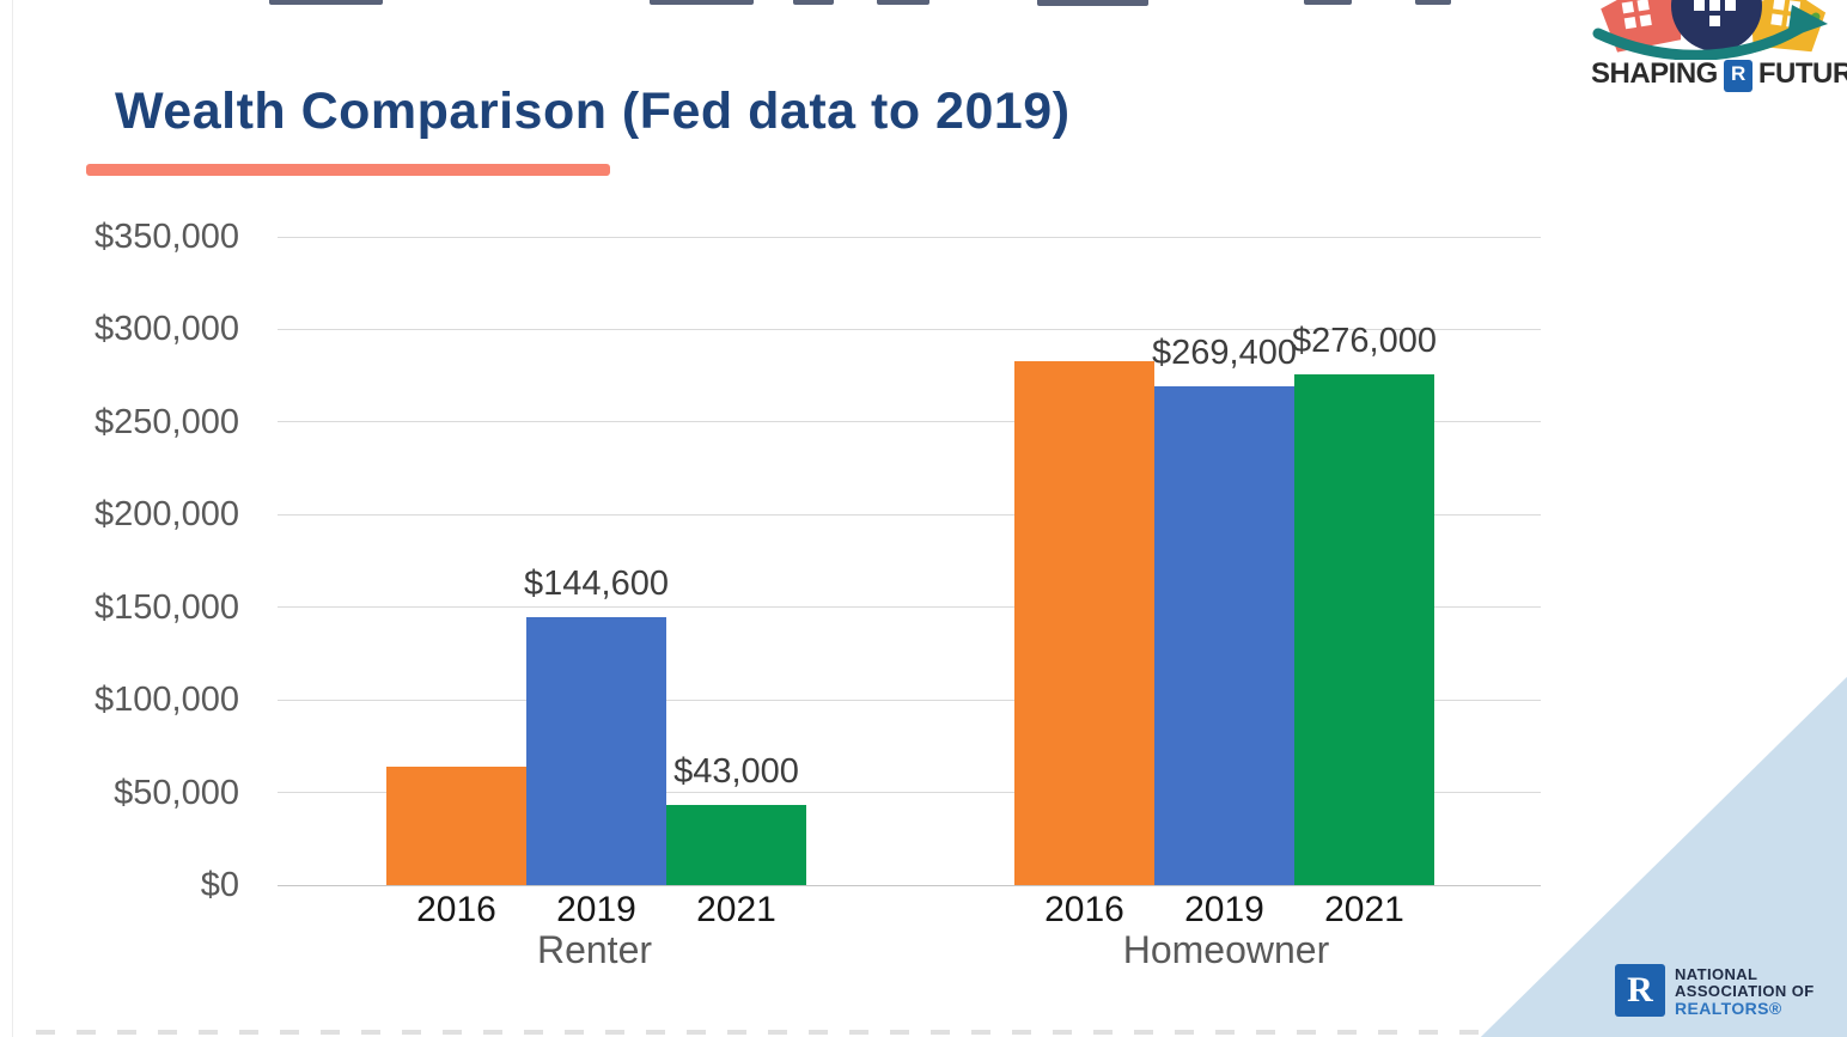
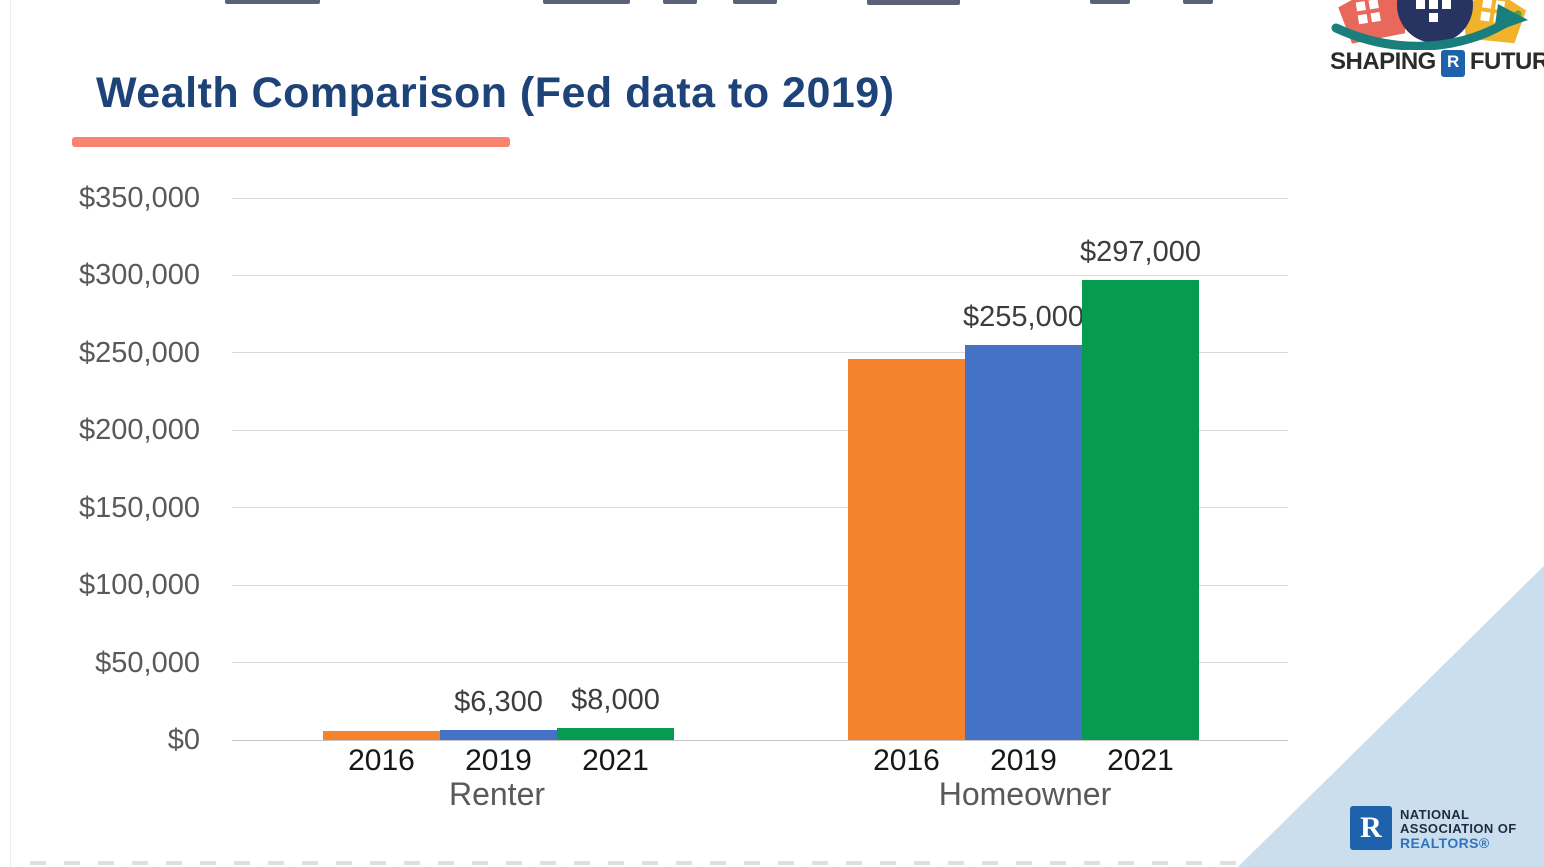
2016/Renter: $64000 -> $6000
2019/Renter: $144,600 -> $6,300
2021/Renter: $43,000 -> $8,000
2016/Homeowner: $283000 -> $246000
2019/Homeowner: $269,400 -> $255,000
2021/Homeowner: $276,000 -> $297,000
